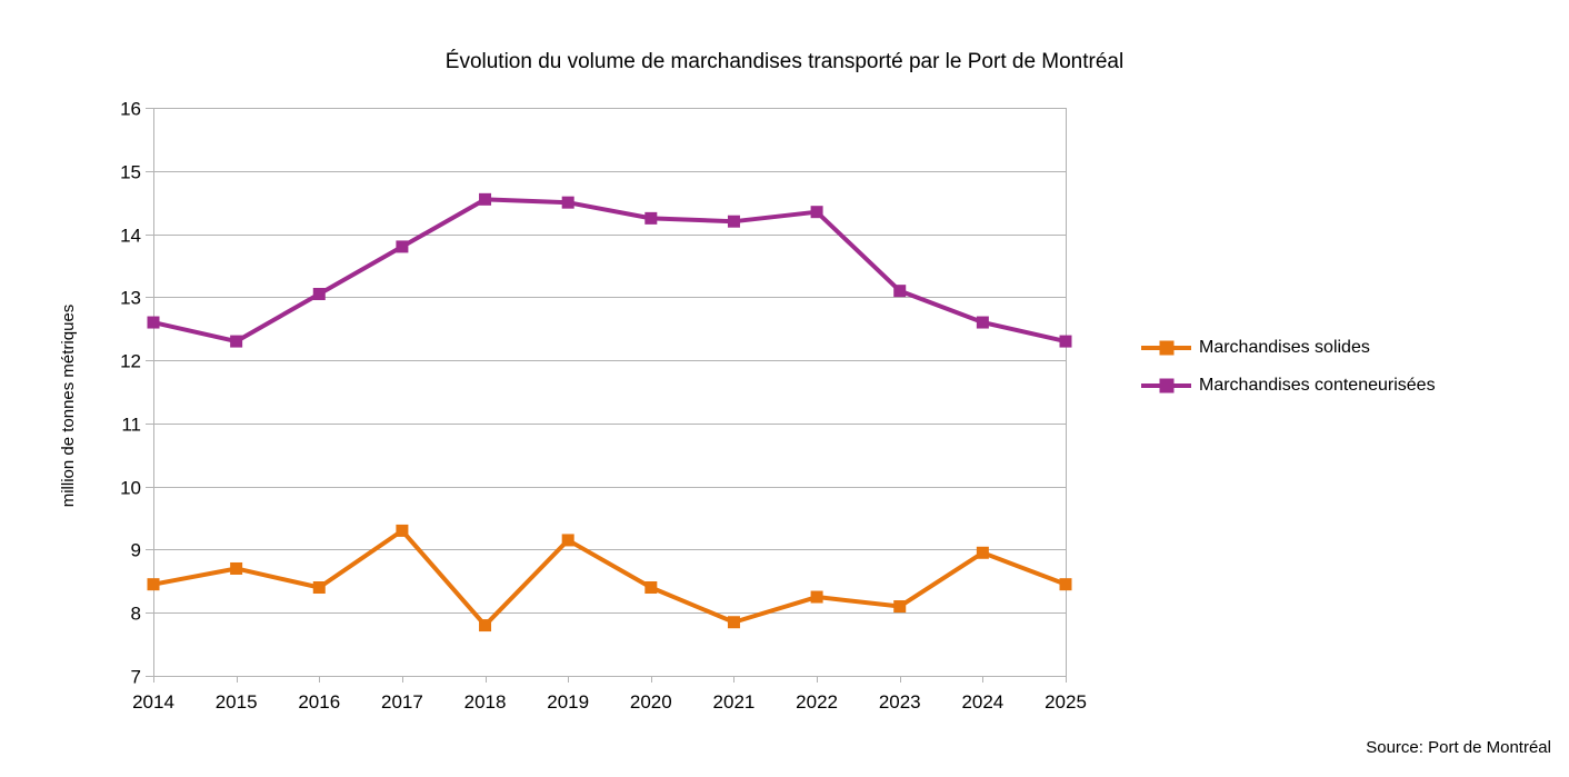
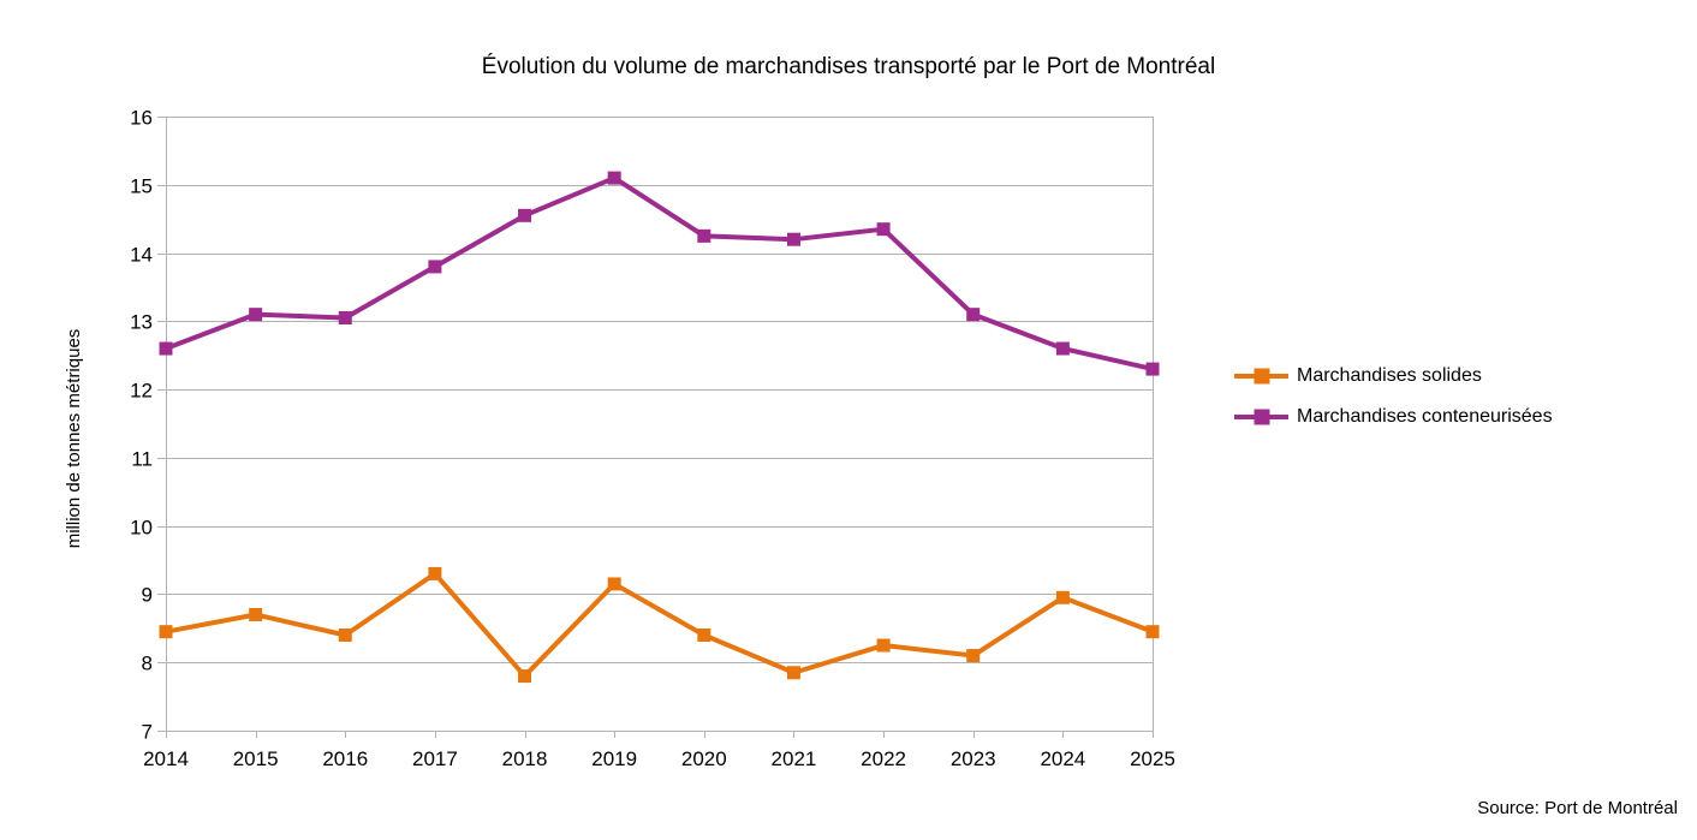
Marchandises conteneurisées/2015: 12.3 -> 13.1
Marchandises conteneurisées/2019: 14.5 -> 15.1
